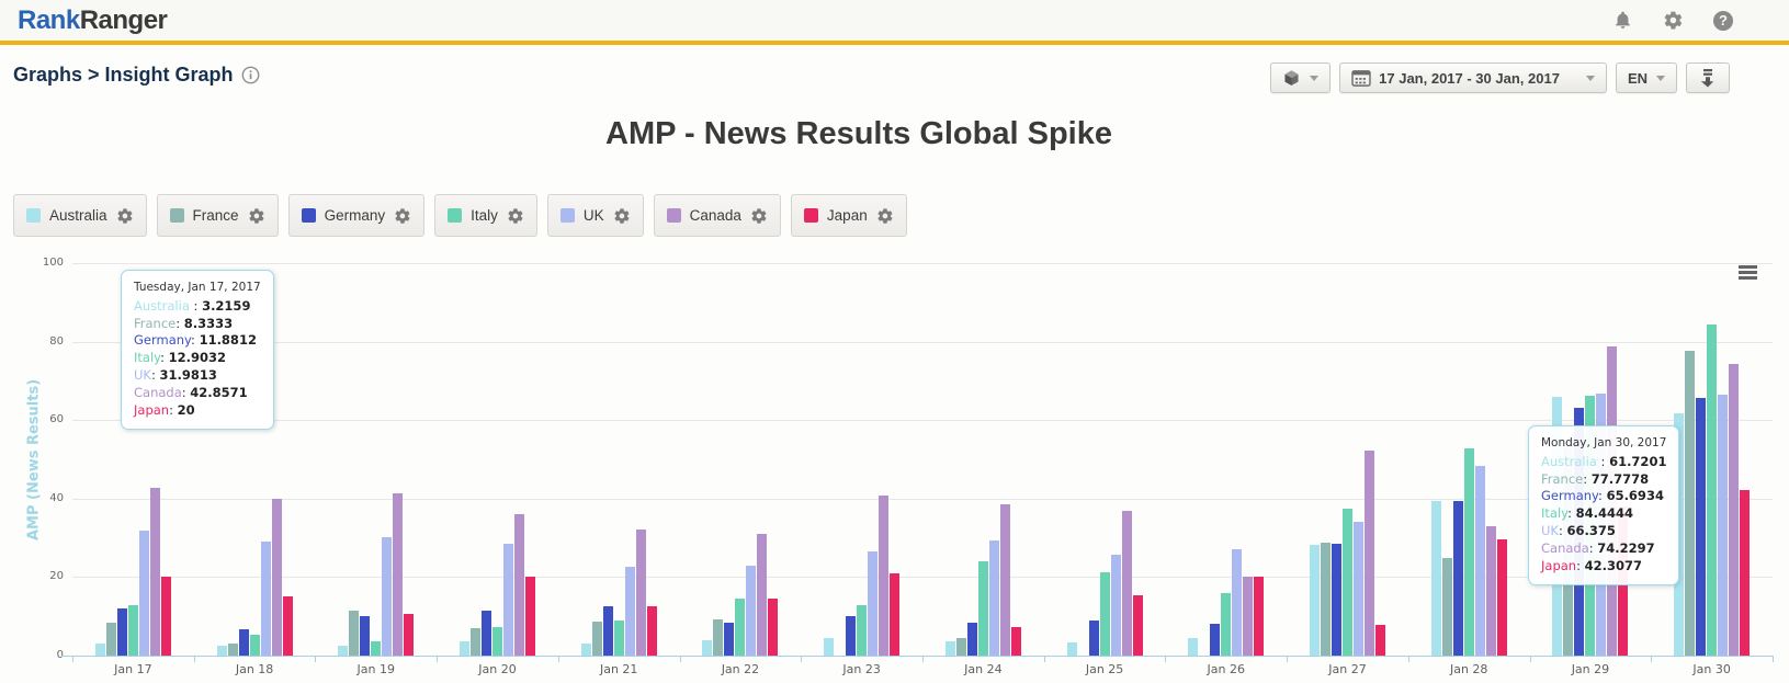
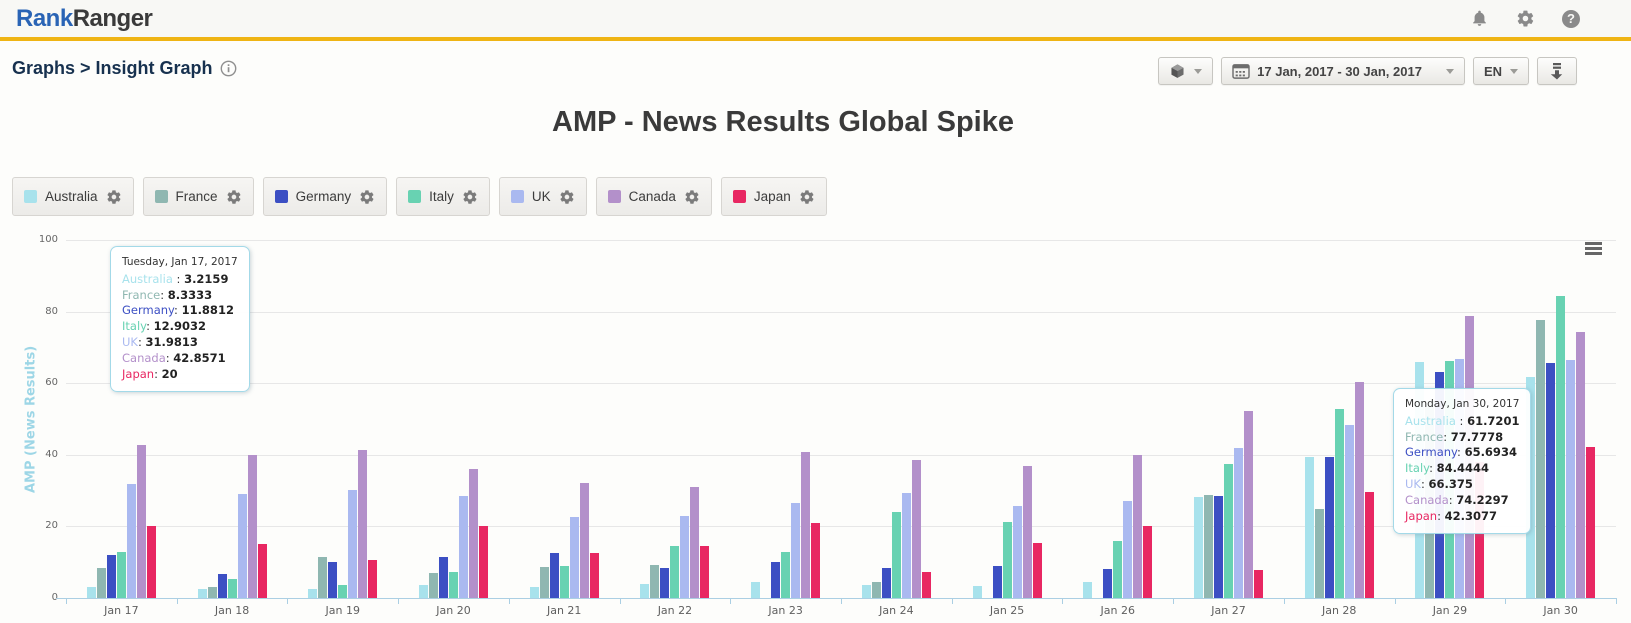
Canada/Jan 26: 20 -> 40
UK/Jan 27: 34 -> 42
Canada/Jan 28: 33 -> 60
